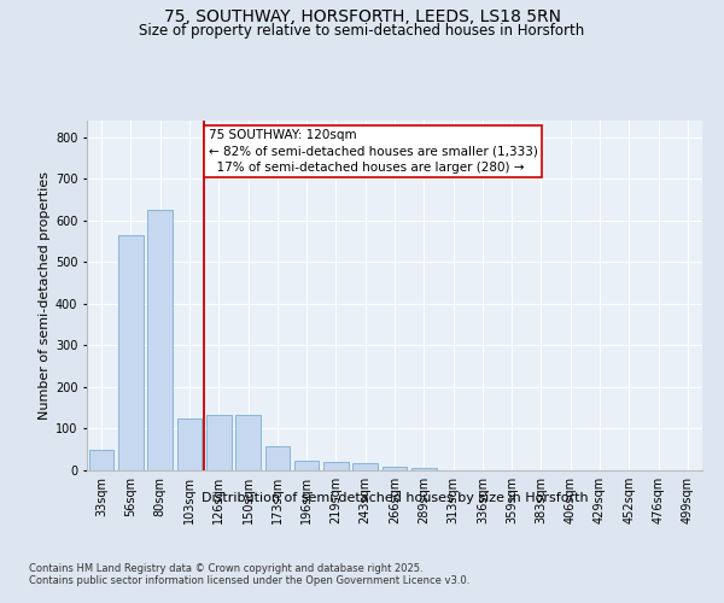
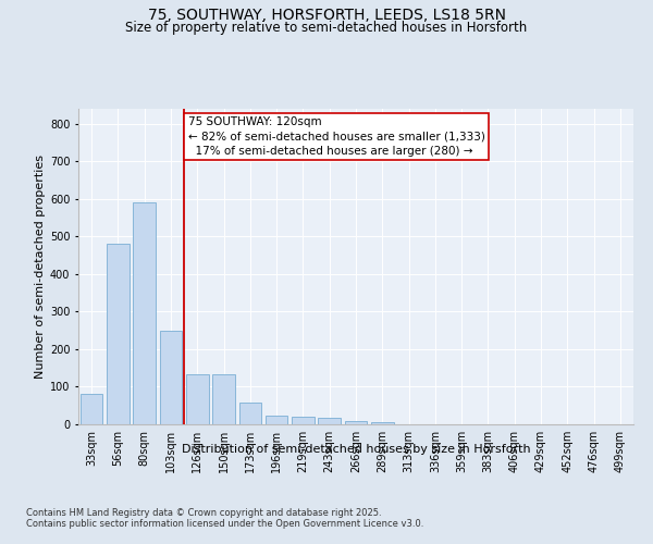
33sqm: 50 -> 80
56sqm: 565 -> 480
80sqm: 625 -> 590
103sqm: 125 -> 250
